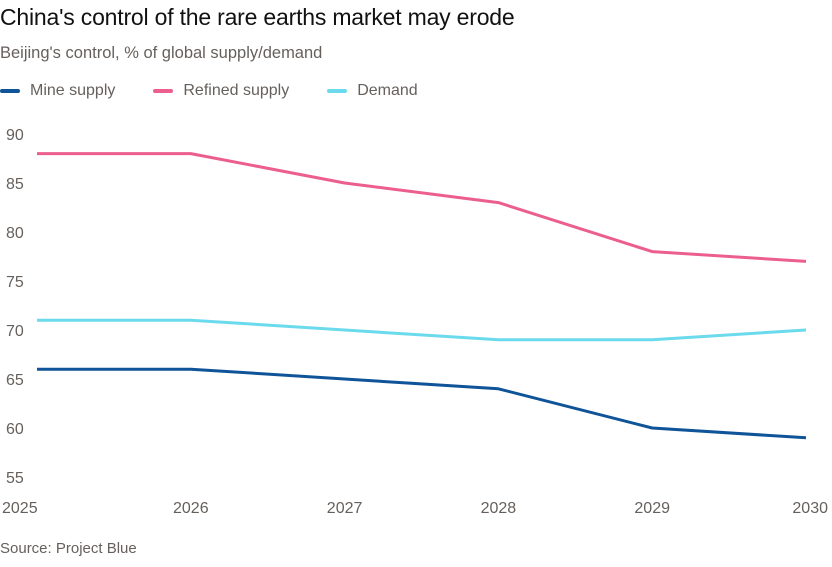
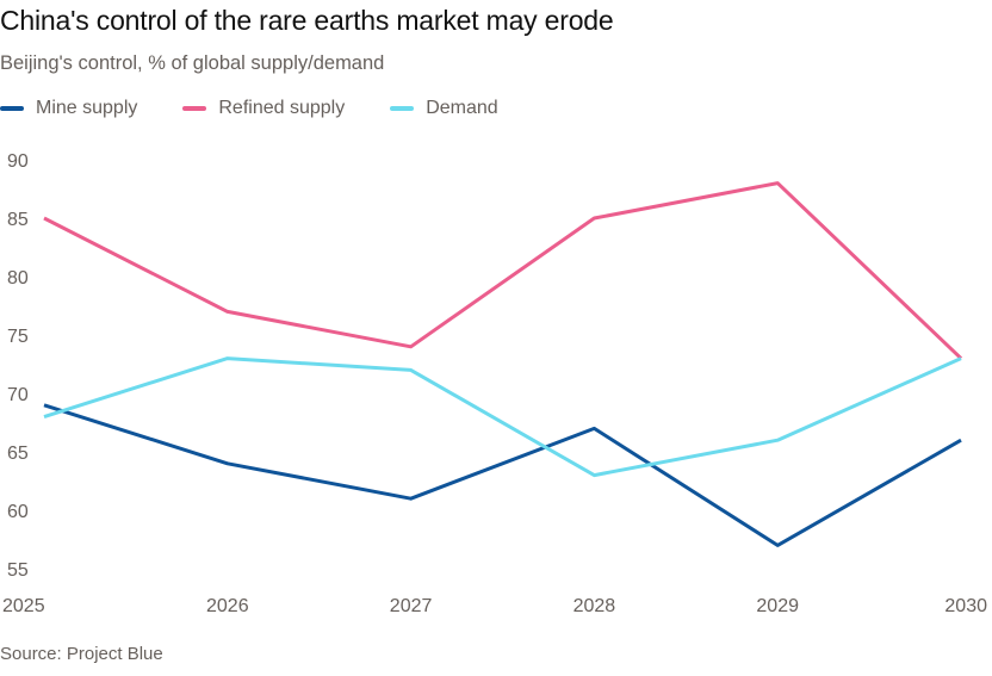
Mine supply/2025: 66 -> 69
Refined supply/2025: 88 -> 85
Demand/2025: 71 -> 68
Mine supply/2026: 66 -> 64
Refined supply/2026: 88 -> 77
Demand/2026: 71 -> 73
Mine supply/2027: 65 -> 61
Refined supply/2027: 85 -> 74
Demand/2027: 70 -> 72
Mine supply/2028: 64 -> 67
Refined supply/2028: 83 -> 85
Demand/2028: 69 -> 63
Mine supply/2029: 60 -> 57
Refined supply/2029: 78 -> 88
Demand/2029: 69 -> 66
Mine supply/2030: 59 -> 66
Refined supply/2030: 77 -> 73
Demand/2030: 70 -> 73
